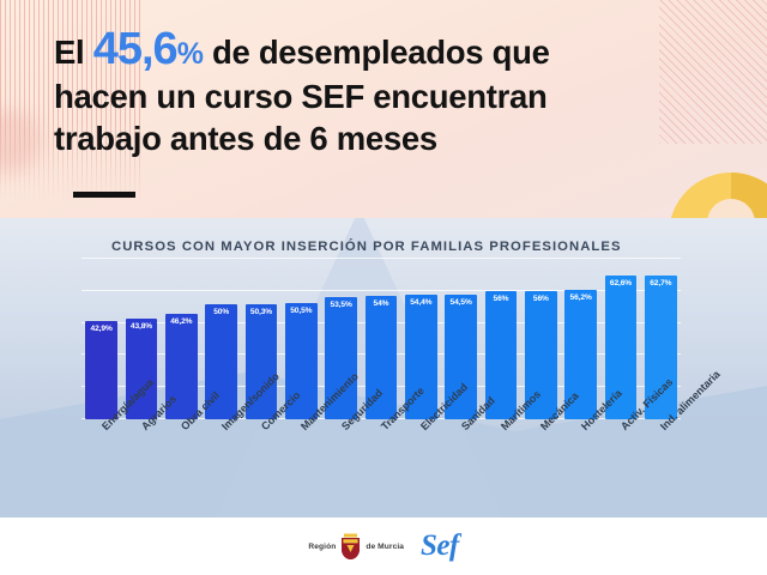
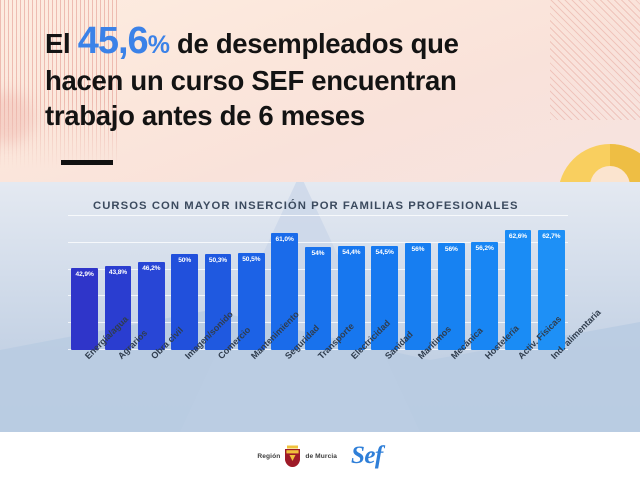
Seguridad: 53,5% -> 61,0%
